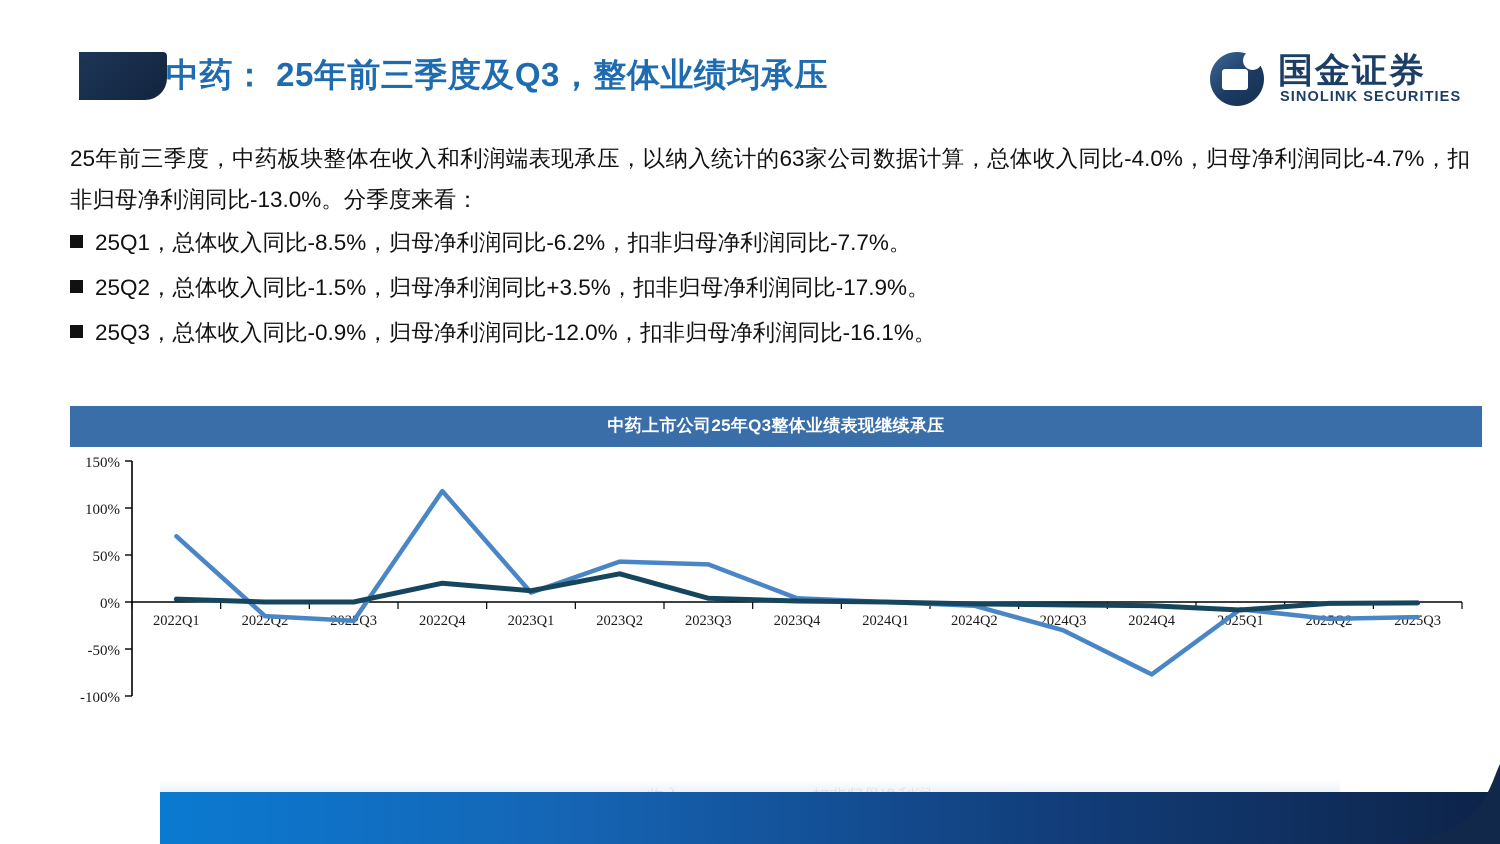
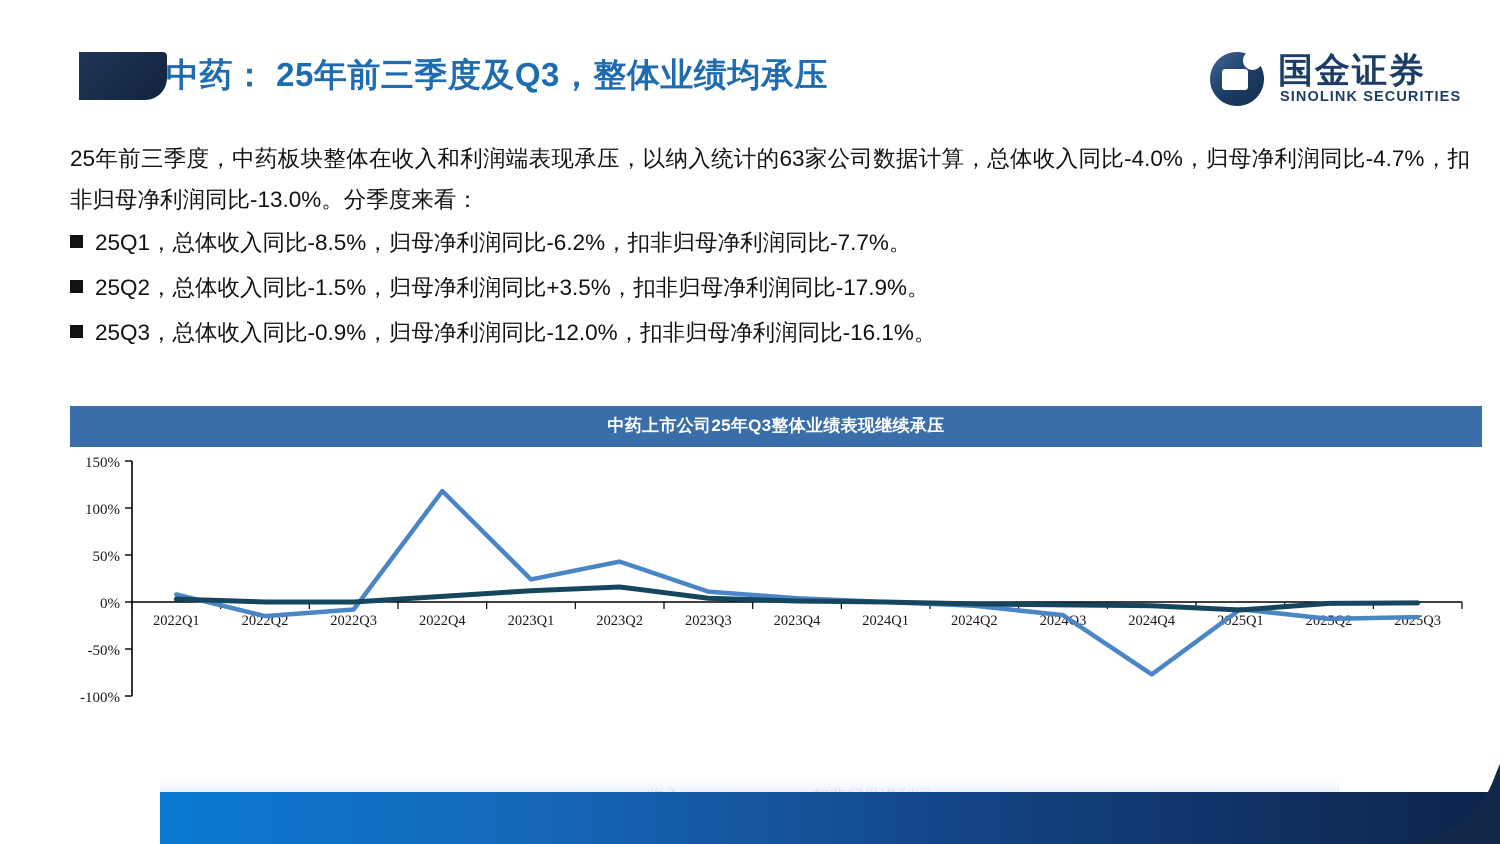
扣非归母净利润yoy/2022Q1: 70% -> 10%
扣非归母净利润yoy/2022Q3: -20% -> -10%
收入yoy/2022Q4: 20% -> 10%
扣非归母净利润yoy/2023Q1: 10% -> 20%
收入yoy/2023Q2: 30% -> 20%
扣非归母净利润yoy/2023Q3: 40% -> 10%
扣非归母净利润yoy/2024Q3: -30% -> -10%
